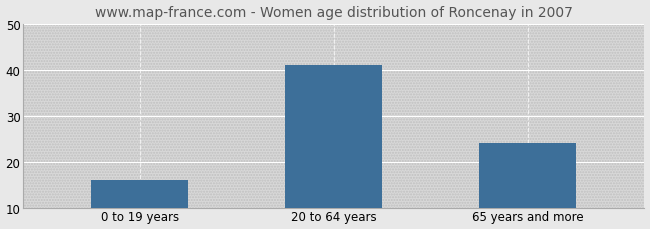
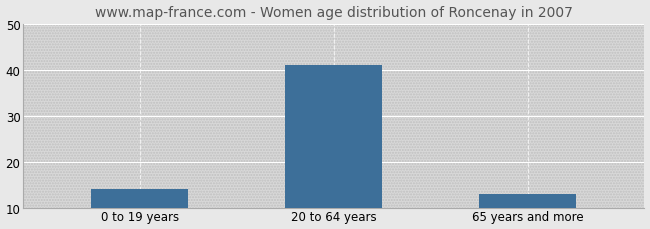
0 to 19 years: 16 -> 14
65 years and more: 24 -> 13
